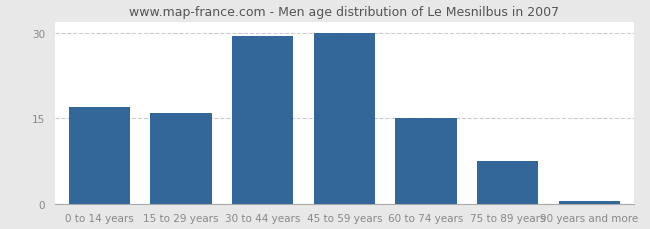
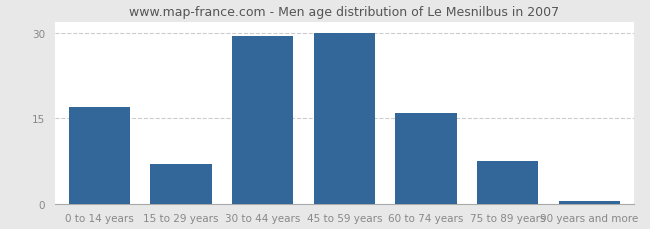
15 to 29 years: 16.0 -> 7.0
60 to 74 years: 15.0 -> 16.0
